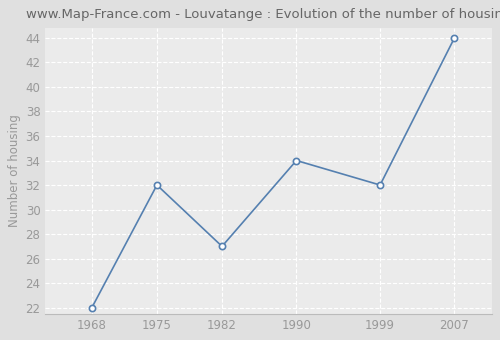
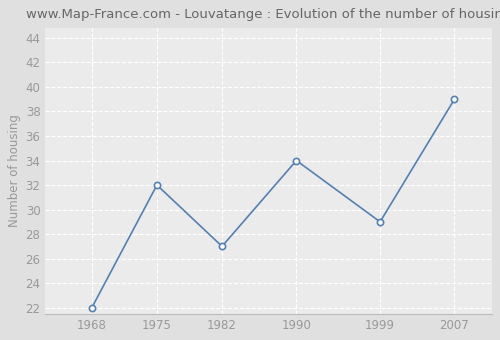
1999: 32 -> 29
2007: 44 -> 39
